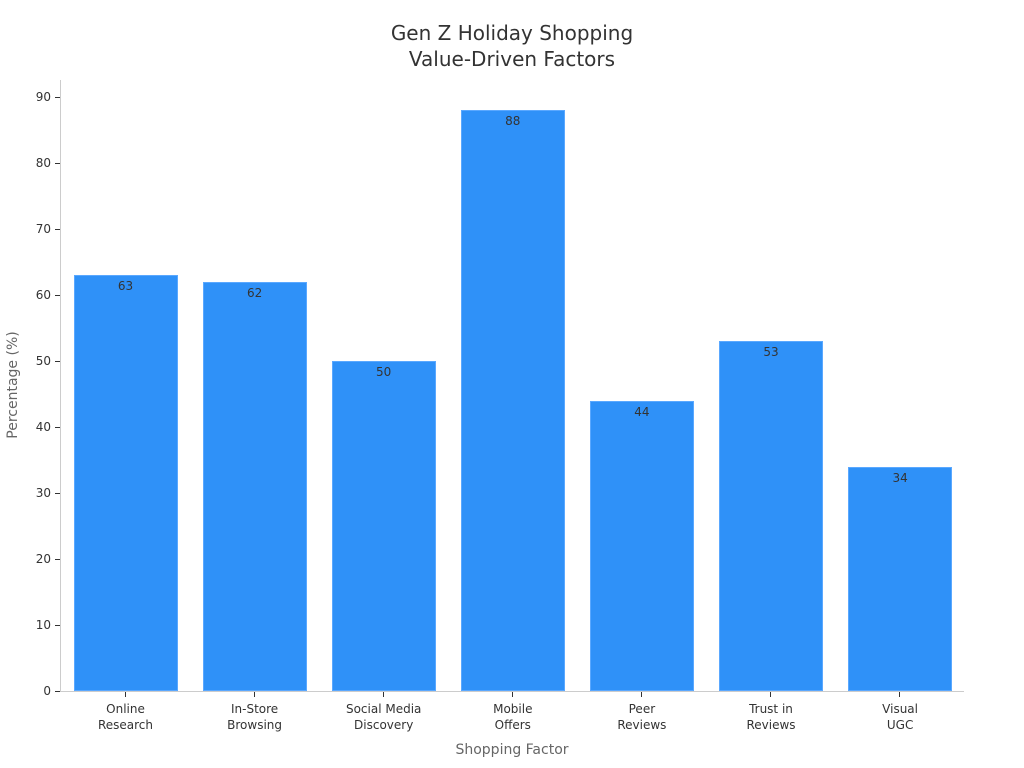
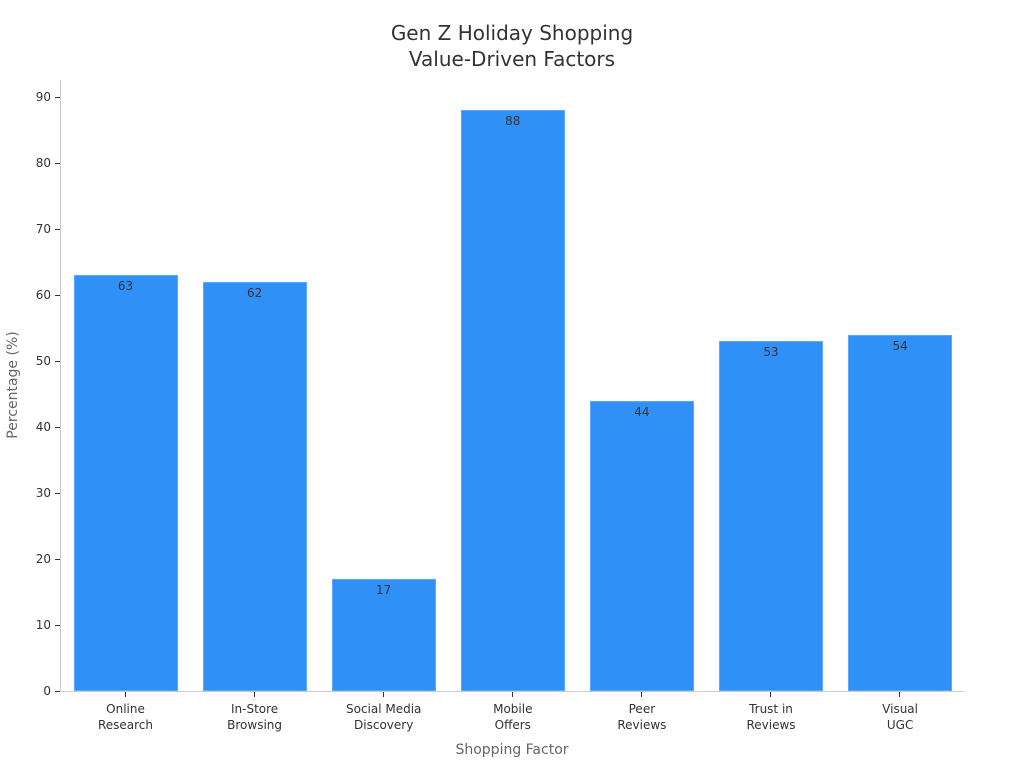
Social Media Discovery: 50 -> 17
Visual UGC: 34 -> 54
